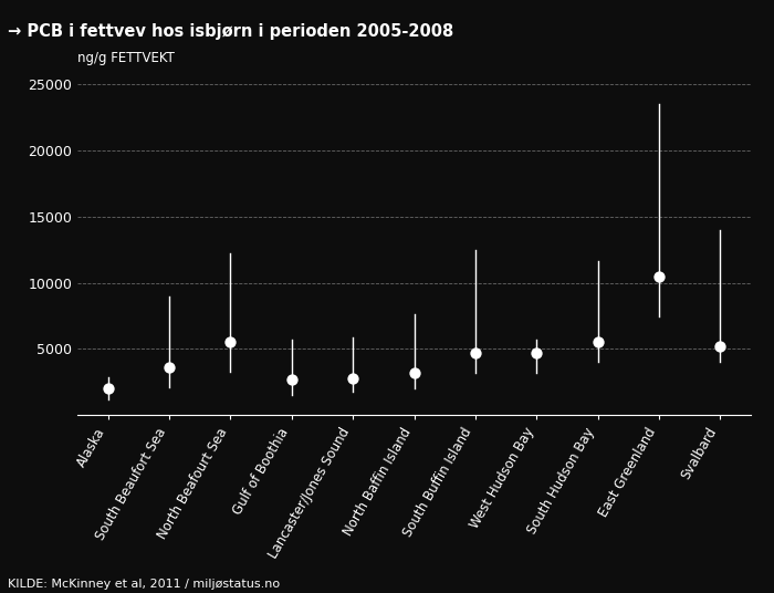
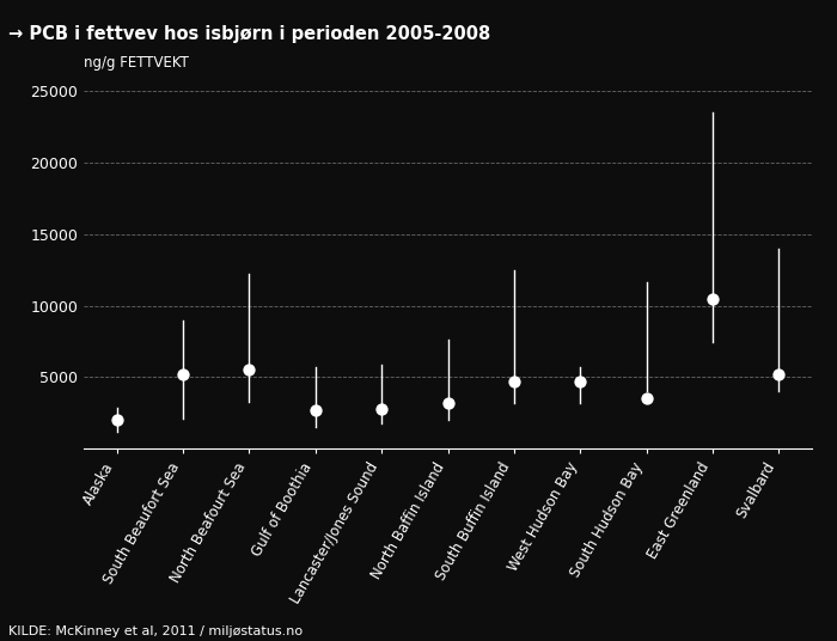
South Beaufort Sea: 3600 -> 5200
South Hudson Bay: 5500 -> 3500
